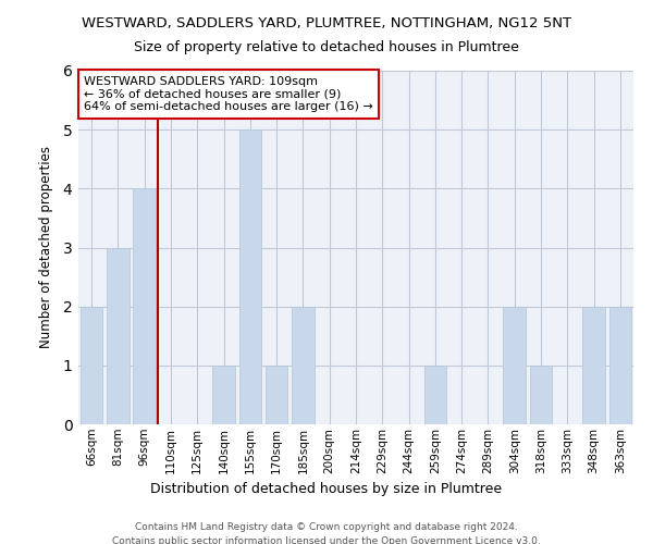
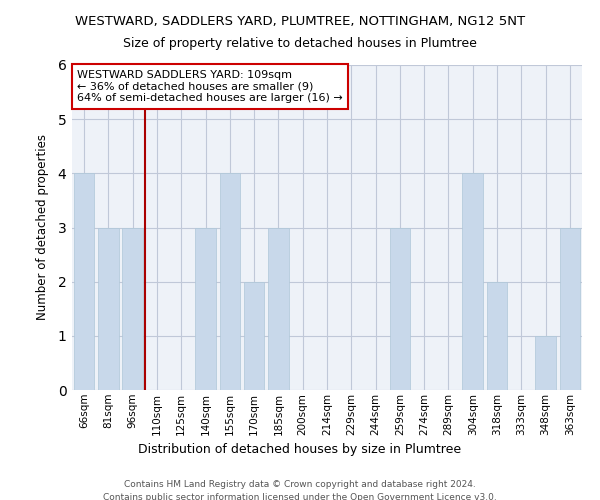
66sqm: 2 -> 4
96sqm: 4 -> 3
140sqm: 1 -> 3
155sqm: 5 -> 4
170sqm: 1 -> 2
185sqm: 2 -> 3
259sqm: 1 -> 3
304sqm: 2 -> 4
318sqm: 1 -> 2
348sqm: 2 -> 1
363sqm: 2 -> 3
